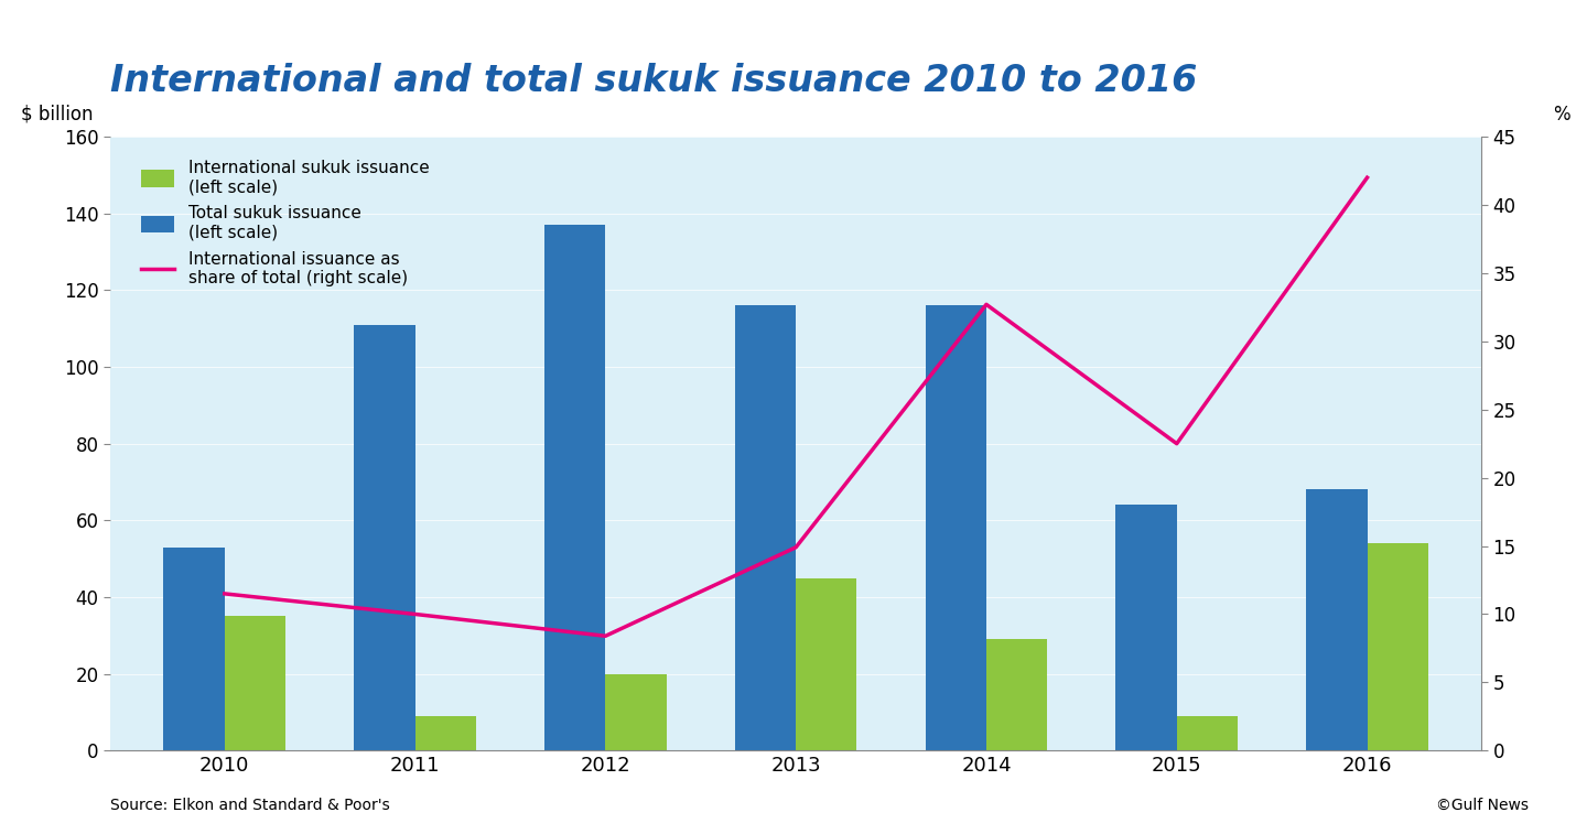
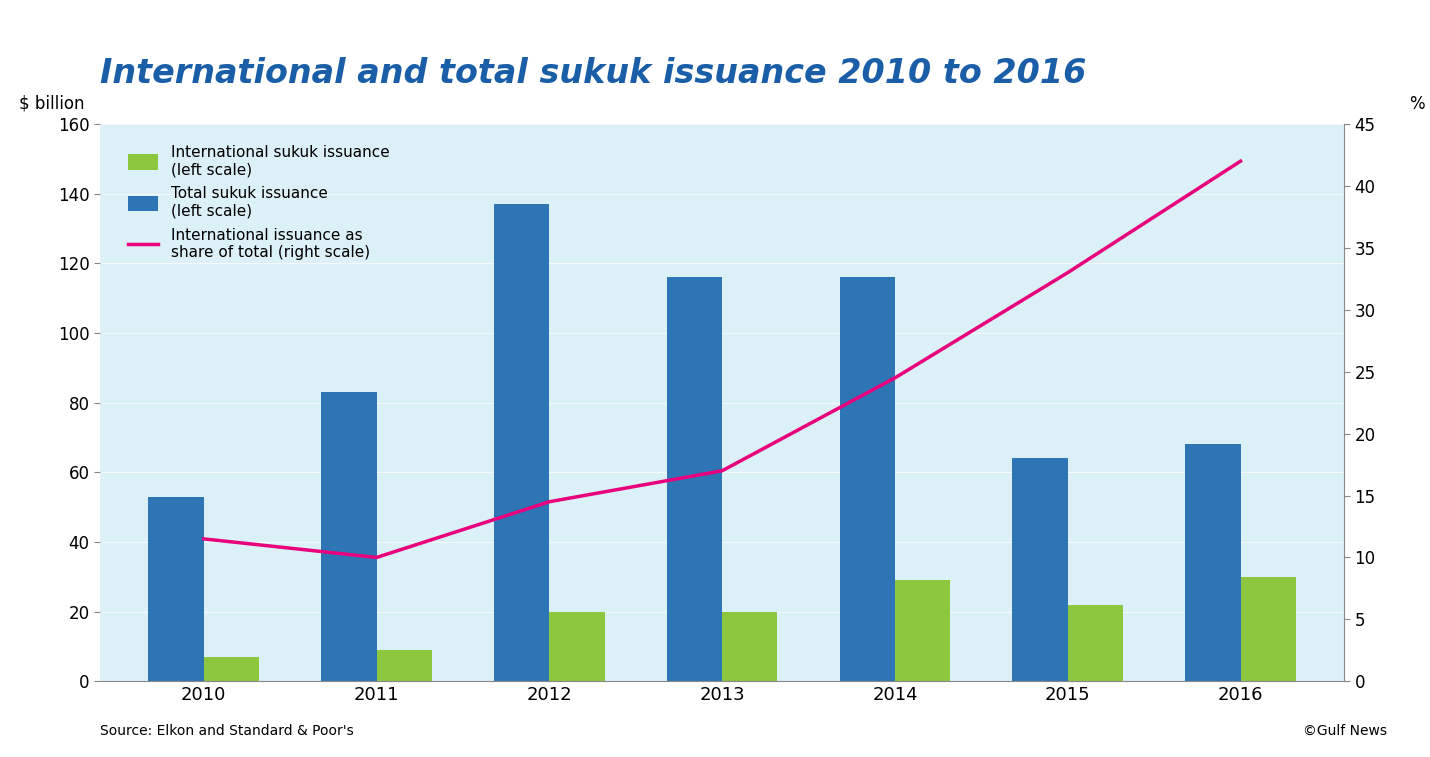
International sukuk issuance (left scale)/2010: 35 -> 7
Total sukuk issuance (left scale)/2011: 111 -> 83
International issuance as share of total (right scale)/2012: 8.4 -> 14.5
International issuance as share of total (right scale)/2013: 14.9 -> 17.0
International sukuk issuance (left scale)/2013: 45 -> 20
International issuance as share of total (right scale)/2014: 32.7 -> 24.5
International issuance as share of total (right scale)/2015: 22.5 -> 33.0
International sukuk issuance (left scale)/2015: 9 -> 22
International sukuk issuance (left scale)/2016: 54 -> 30
